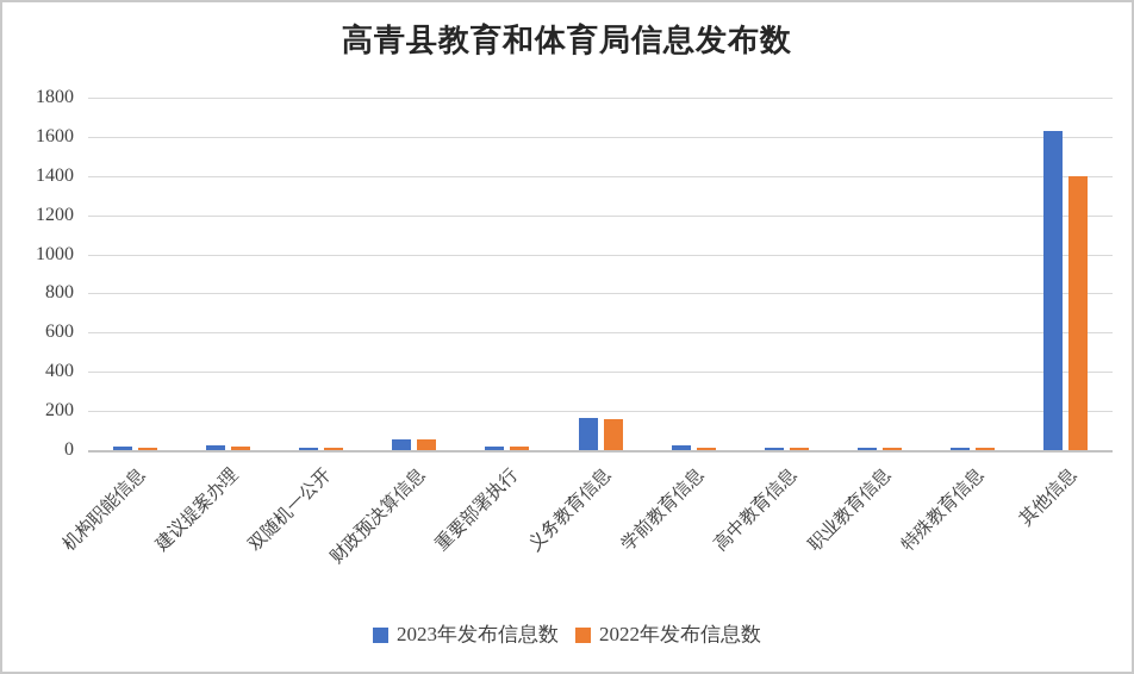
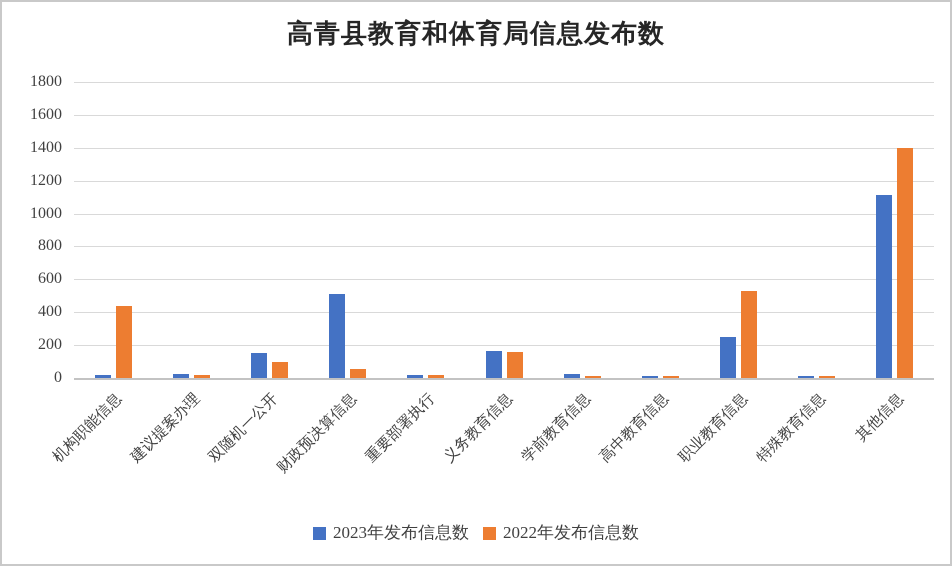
2022年发布信息数/机构职能信息: 10 -> 440
2023年发布信息数/双随机一公开: 10 -> 150
2022年发布信息数/双随机一公开: 10 -> 100
2023年发布信息数/财政预决算信息: 60 -> 510
2023年发布信息数/职业教育信息: 10 -> 250
2022年发布信息数/职业教育信息: 10 -> 530
2023年发布信息数/其他信息: 1630 -> 1110
